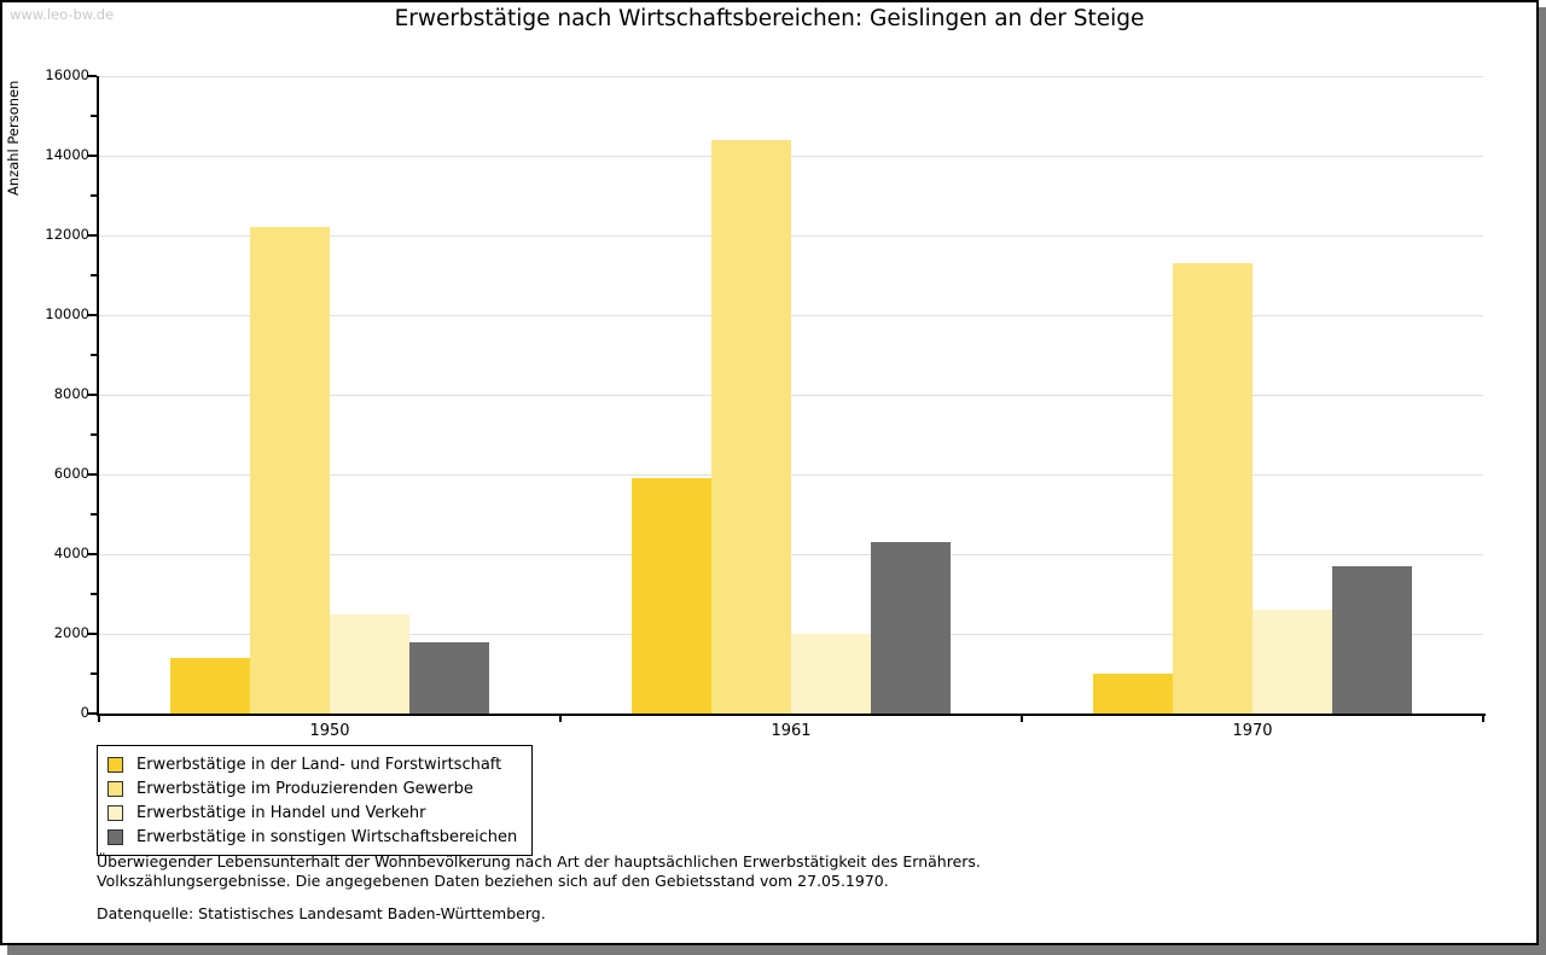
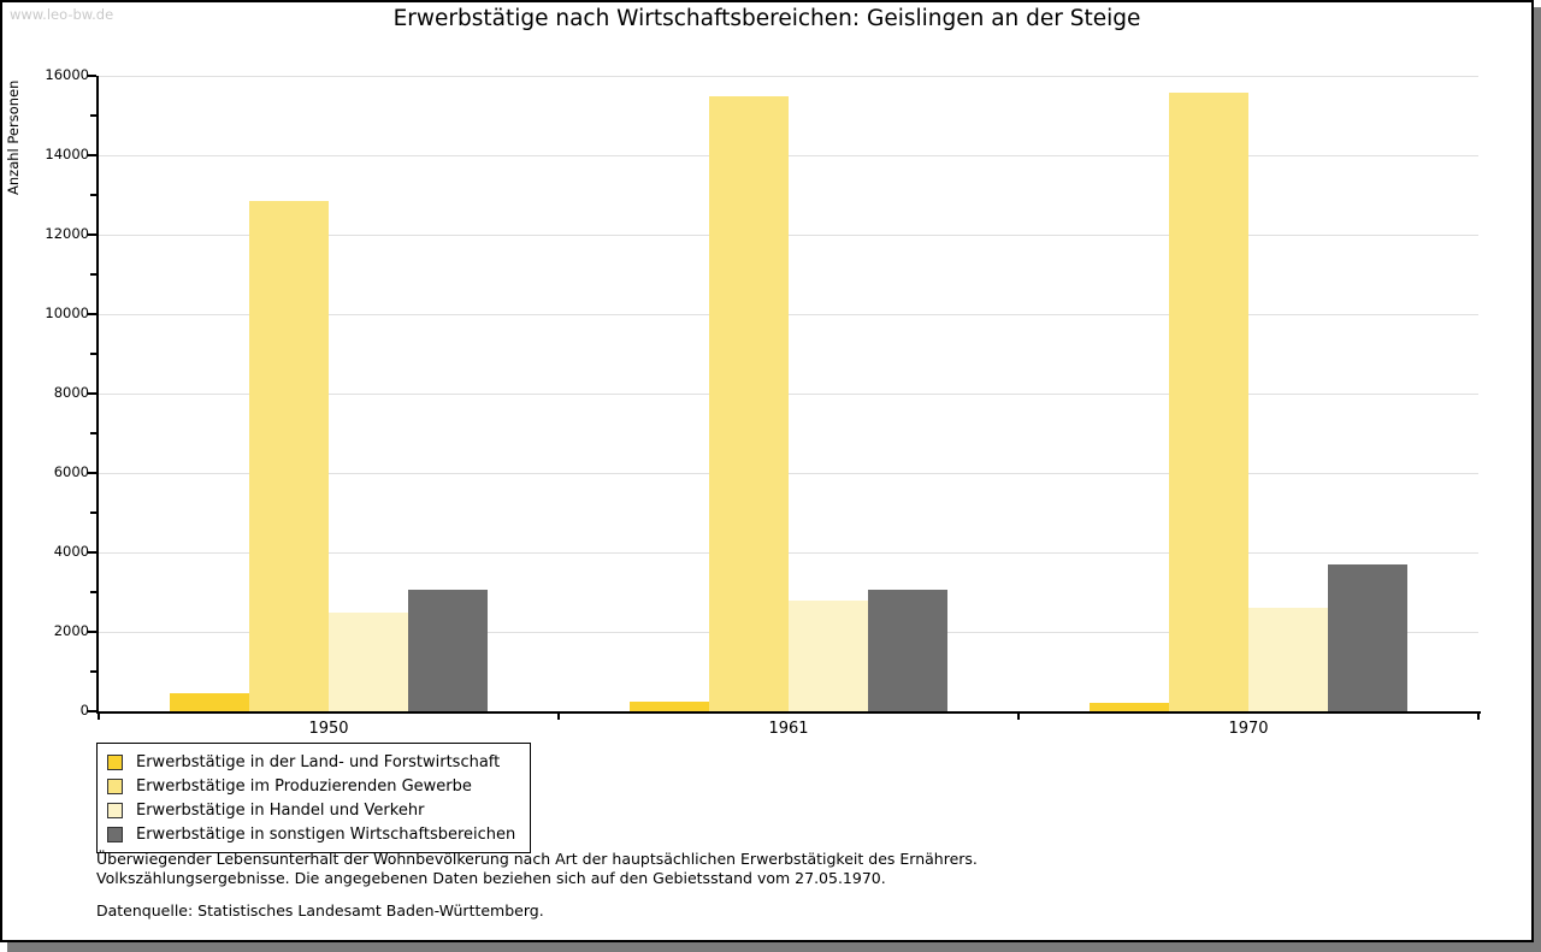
Erwerbstätige in der Land- und Forstwirtschaft/1950: 1400 -> 400
Erwerbstätige im Produzierenden Gewerbe/1950: 12200 -> 12800
Erwerbstätige in sonstigen Wirtschaftsbereichen/1950: 1800 -> 3000
Erwerbstätige in der Land- und Forstwirtschaft/1961: 5900 -> 200
Erwerbstätige im Produzierenden Gewerbe/1961: 14400 -> 15500
Erwerbstätige in Handel und Verkehr/1961: 2000 -> 2800
Erwerbstätige in sonstigen Wirtschaftsbereichen/1961: 4300 -> 3000
Erwerbstätige in der Land- und Forstwirtschaft/1970: 1000 -> 200
Erwerbstätige im Produzierenden Gewerbe/1970: 11300 -> 15600
